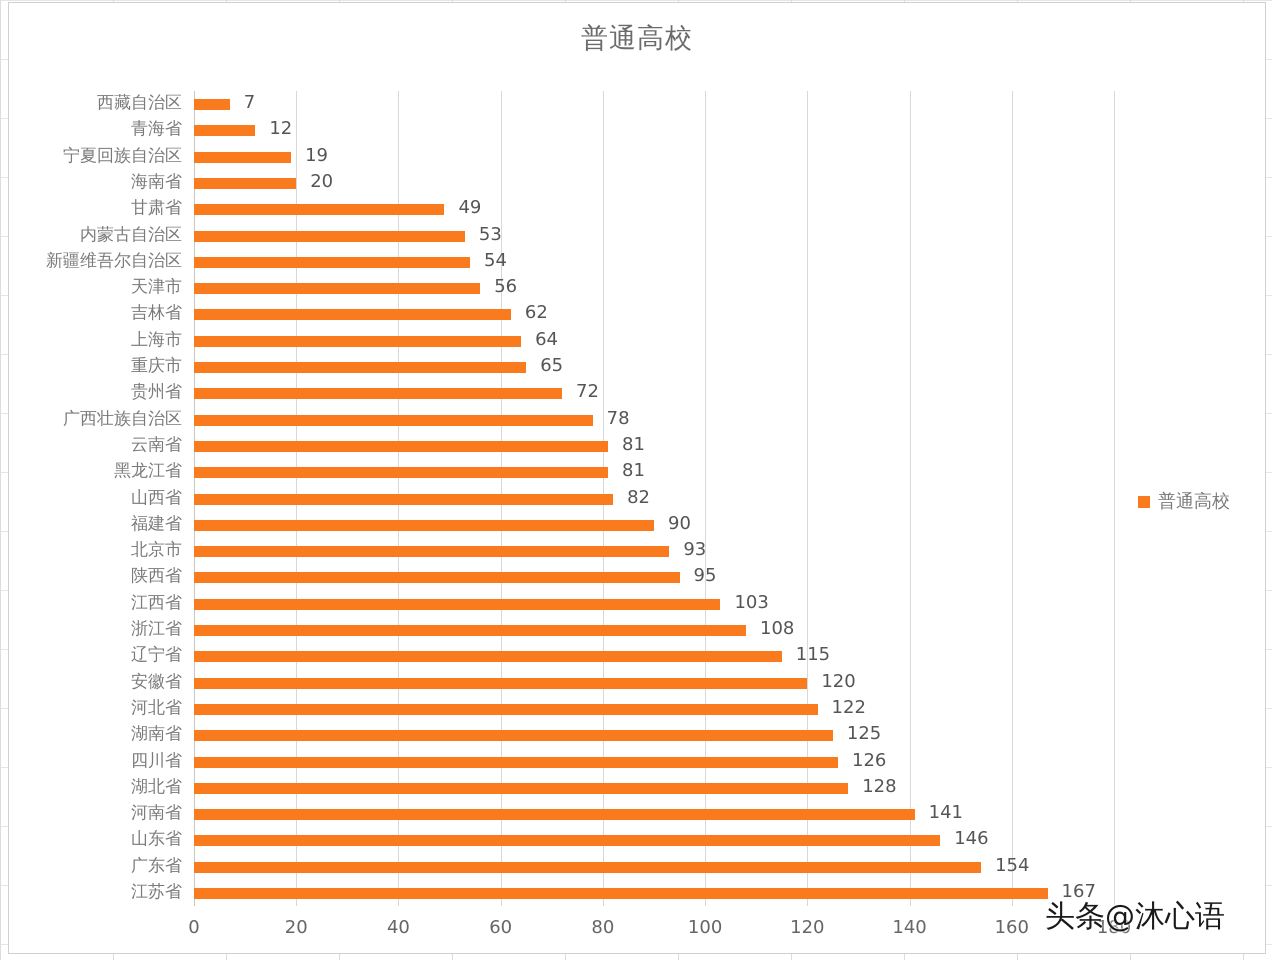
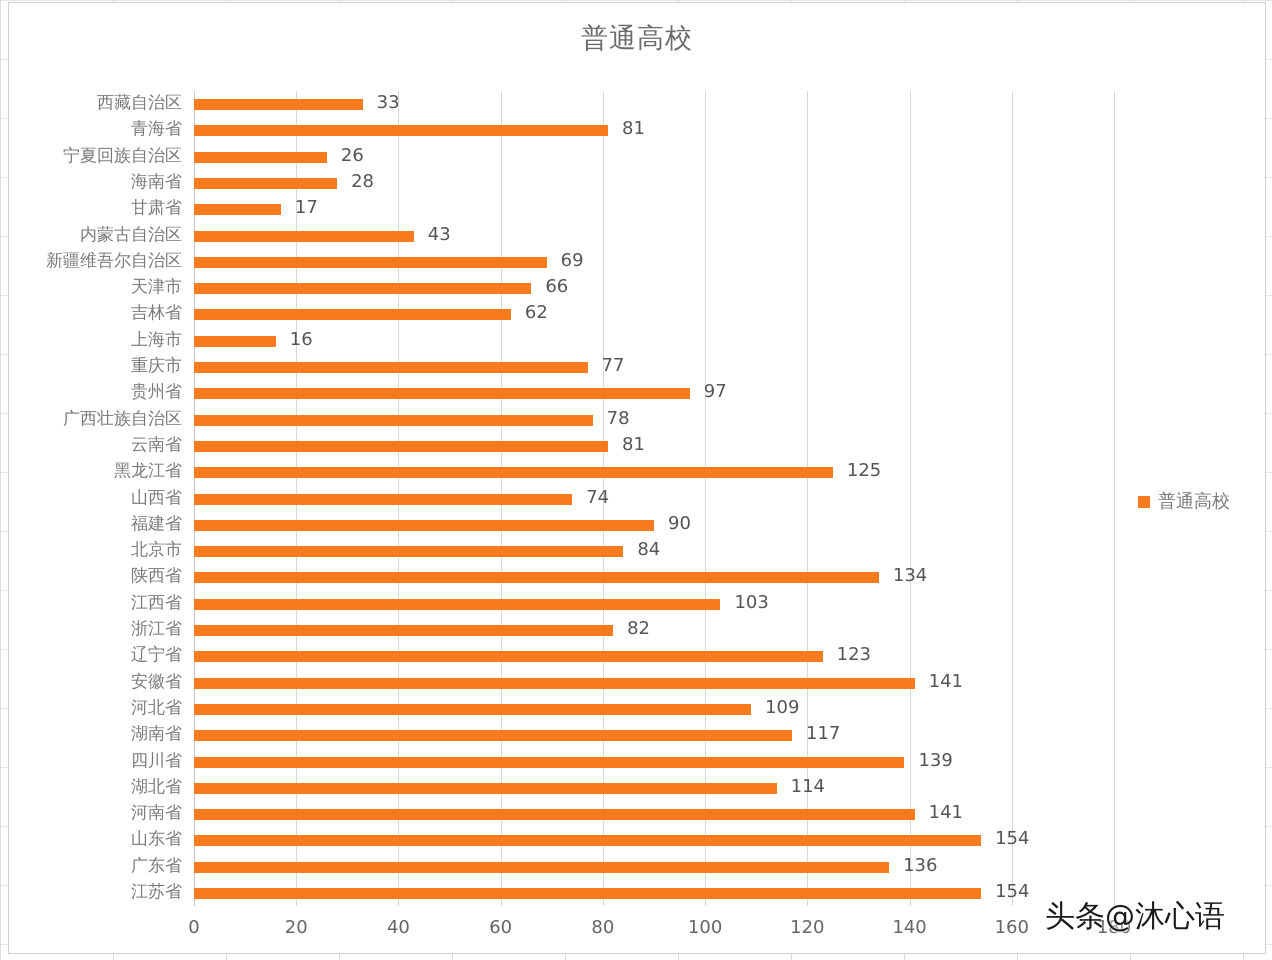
西藏自治区: 7 -> 33
青海省: 12 -> 81
宁夏回族自治区: 19 -> 26
海南省: 20 -> 28
甘肃省: 49 -> 17
内蒙古自治区: 53 -> 43
新疆维吾尔自治区: 54 -> 69
天津市: 56 -> 66
上海市: 64 -> 16
重庆市: 65 -> 77
贵州省: 72 -> 97
黑龙江省: 81 -> 125
山西省: 82 -> 74
北京市: 93 -> 84
陕西省: 95 -> 134
浙江省: 108 -> 82
辽宁省: 115 -> 123
安徽省: 120 -> 141
河北省: 122 -> 109
湖南省: 125 -> 117
四川省: 126 -> 139
湖北省: 128 -> 114
山东省: 146 -> 154
广东省: 154 -> 136
江苏省: 167 -> 154
